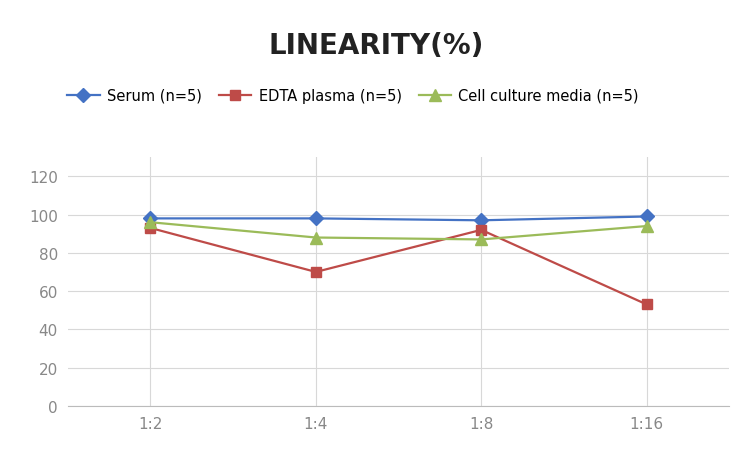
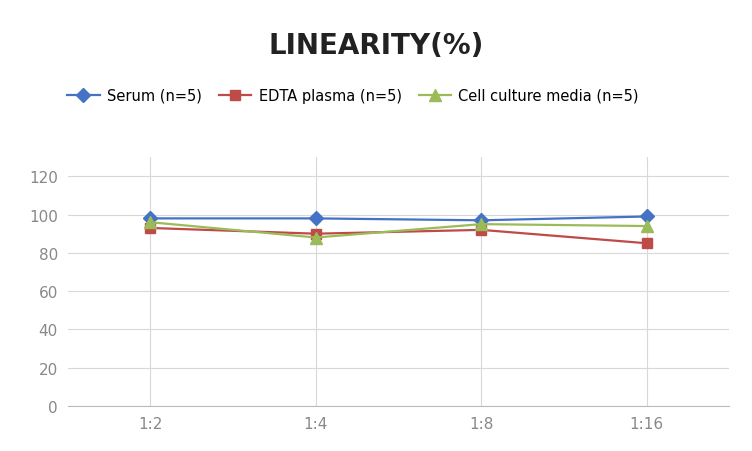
EDTA plasma (n=5)/1:4: 70 -> 90
Cell culture media (n=5)/1:8: 87 -> 95
EDTA plasma (n=5)/1:16: 53 -> 85
